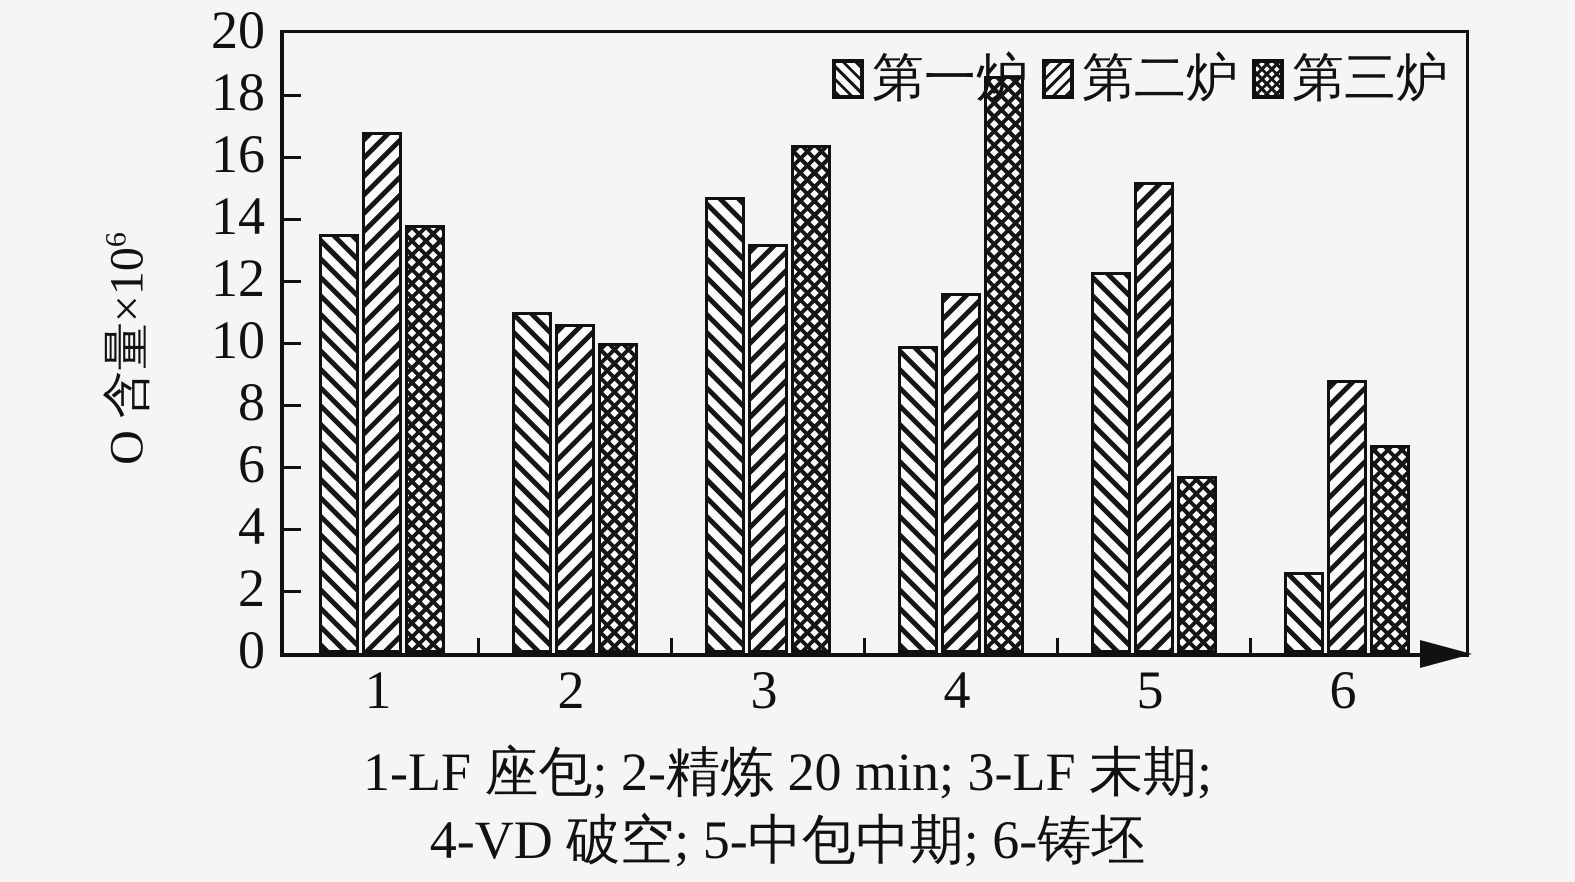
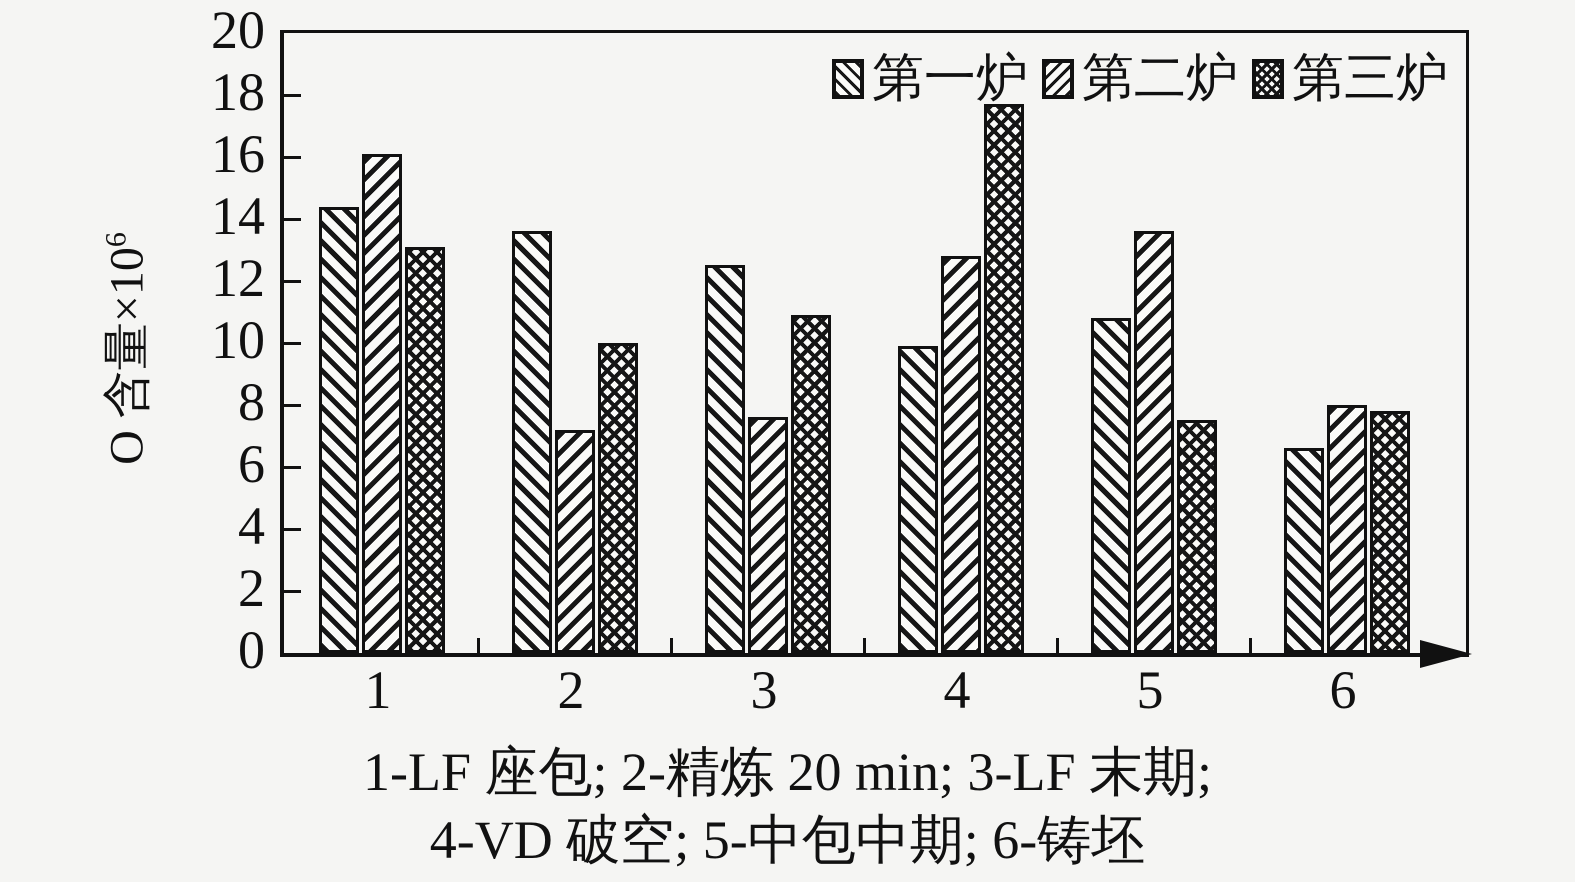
第一炉/1: 13.5 -> 14.4
第二炉/1: 16.8 -> 16.1
第三炉/1: 13.8 -> 13.1
第一炉/2: 11.0 -> 13.6
第二炉/2: 10.6 -> 7.2
第一炉/3: 14.7 -> 12.5
第二炉/3: 13.2 -> 7.6
第三炉/3: 16.4 -> 10.9
第二炉/4: 11.6 -> 12.8
第三炉/4: 18.6 -> 17.7
第一炉/5: 12.3 -> 10.8
第二炉/5: 15.2 -> 13.6
第三炉/5: 5.7 -> 7.5
第一炉/6: 2.6 -> 6.6
第二炉/6: 8.8 -> 8.0
第三炉/6: 6.7 -> 7.8
